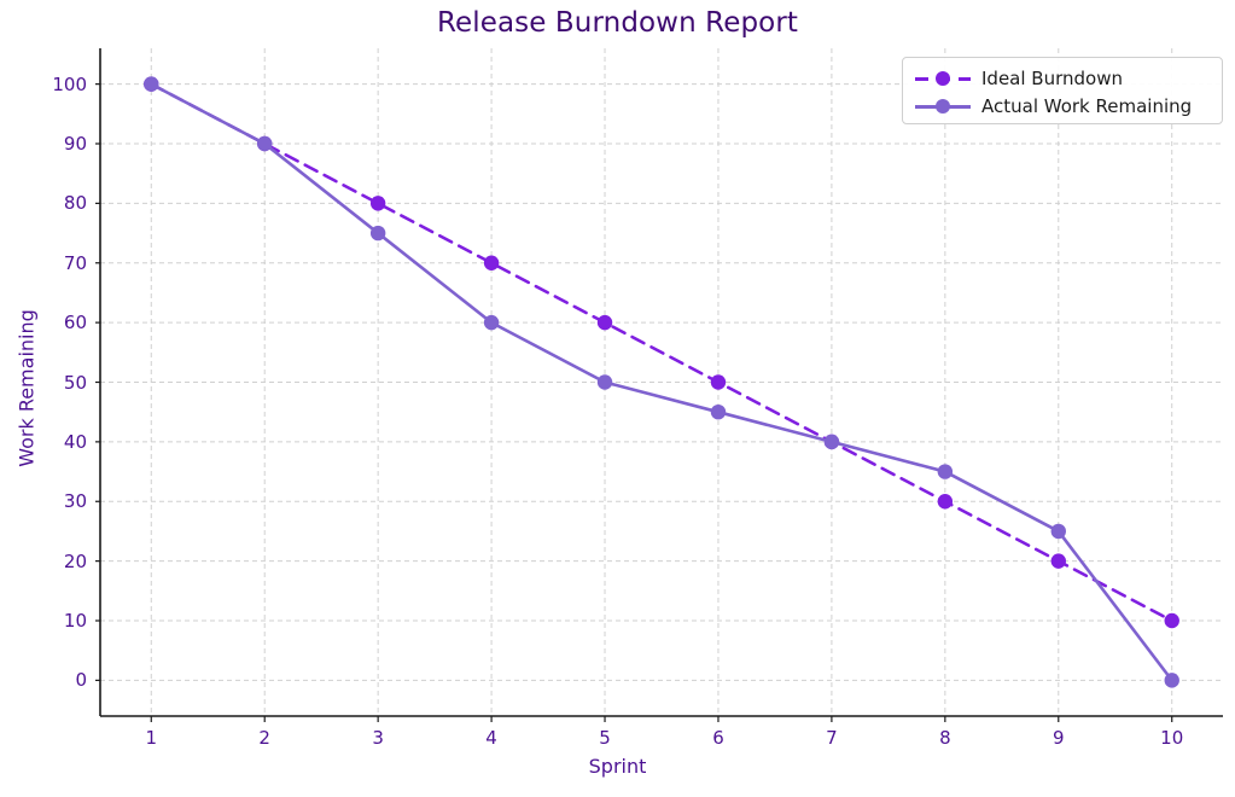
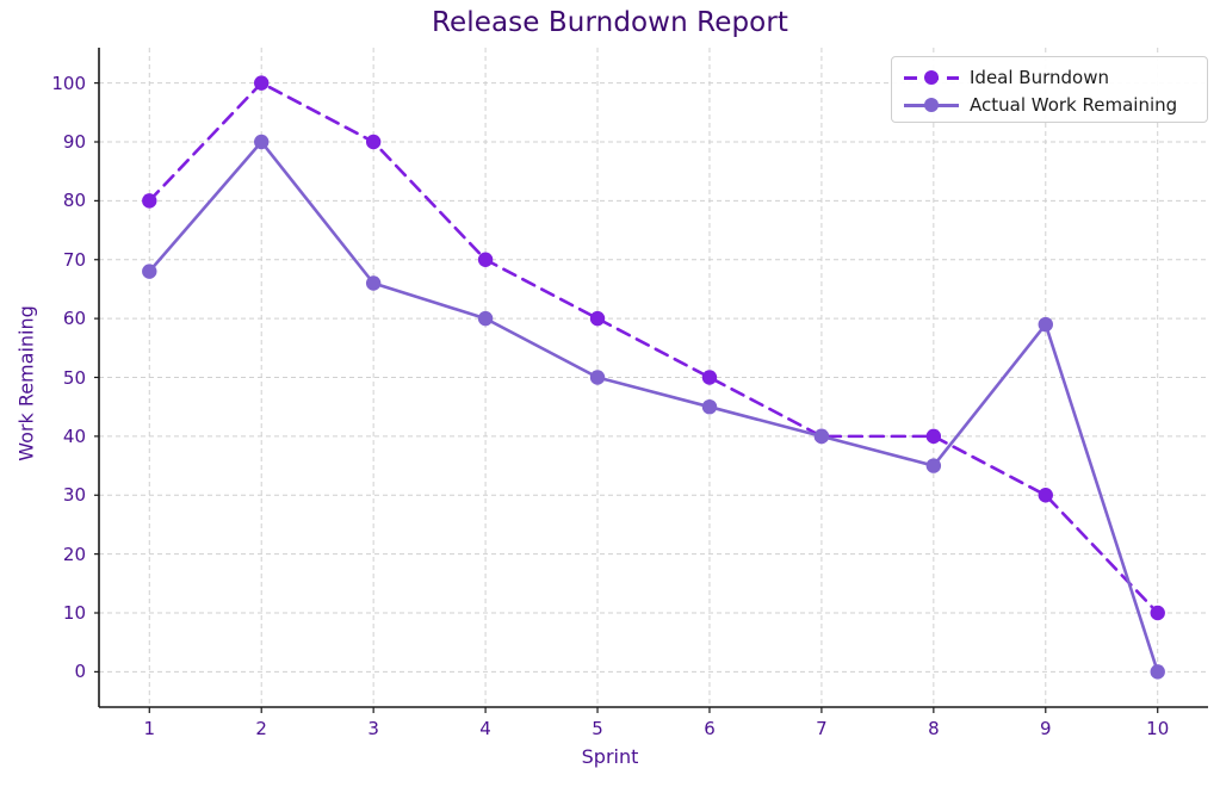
Ideal Burndown/1: 100 -> 80
Actual Work Remaining/1: 100 -> 68
Ideal Burndown/2: 90 -> 100
Ideal Burndown/3: 80 -> 90
Actual Work Remaining/3: 75 -> 66
Ideal Burndown/8: 30 -> 40
Ideal Burndown/9: 20 -> 30
Actual Work Remaining/9: 25 -> 59
